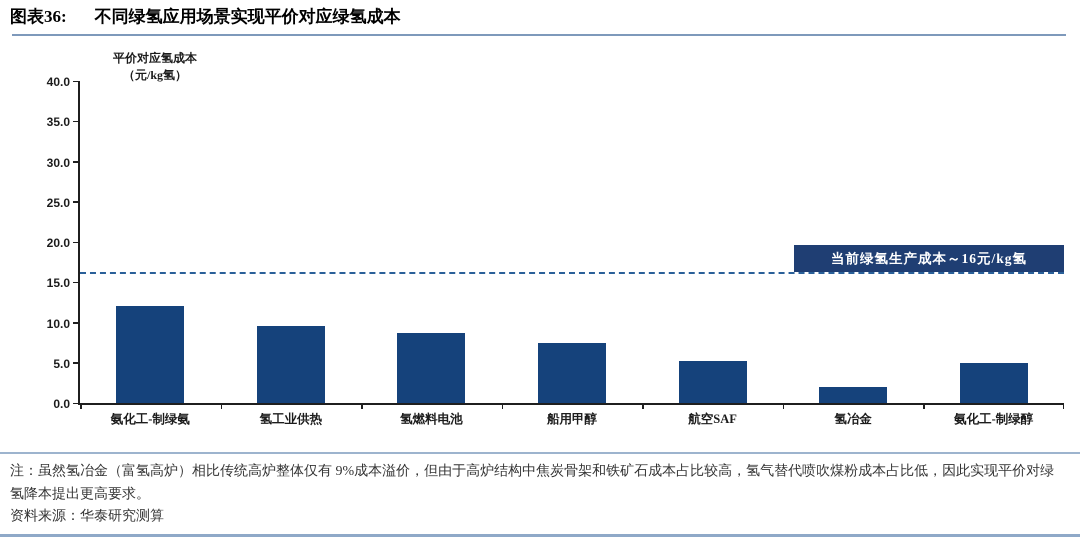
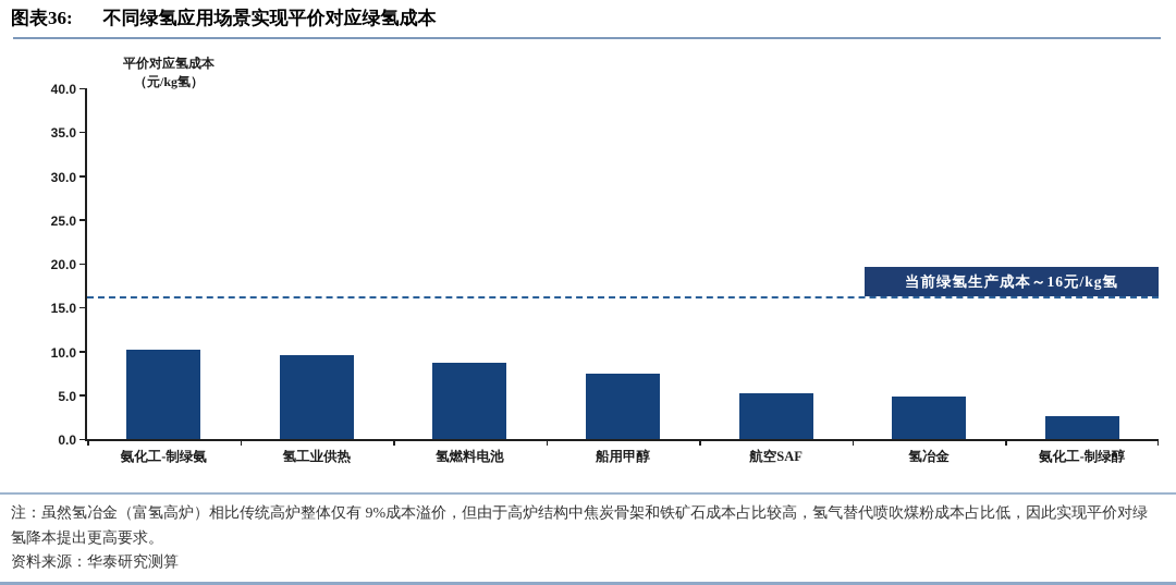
氨化工-制绿氨: 12 -> 10
氢冶金: 2 -> 5
氨化工-制绿醇: 5 -> 3
